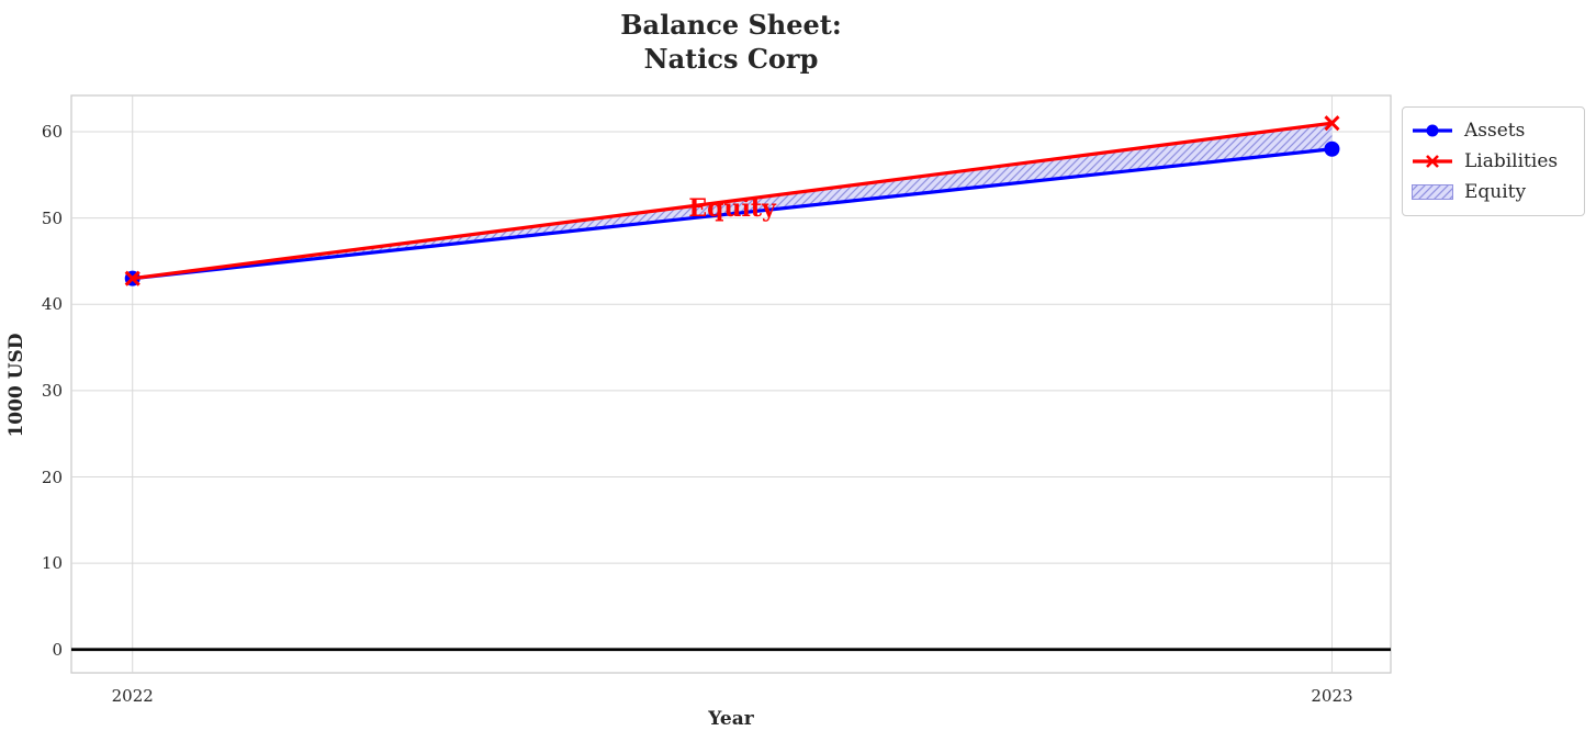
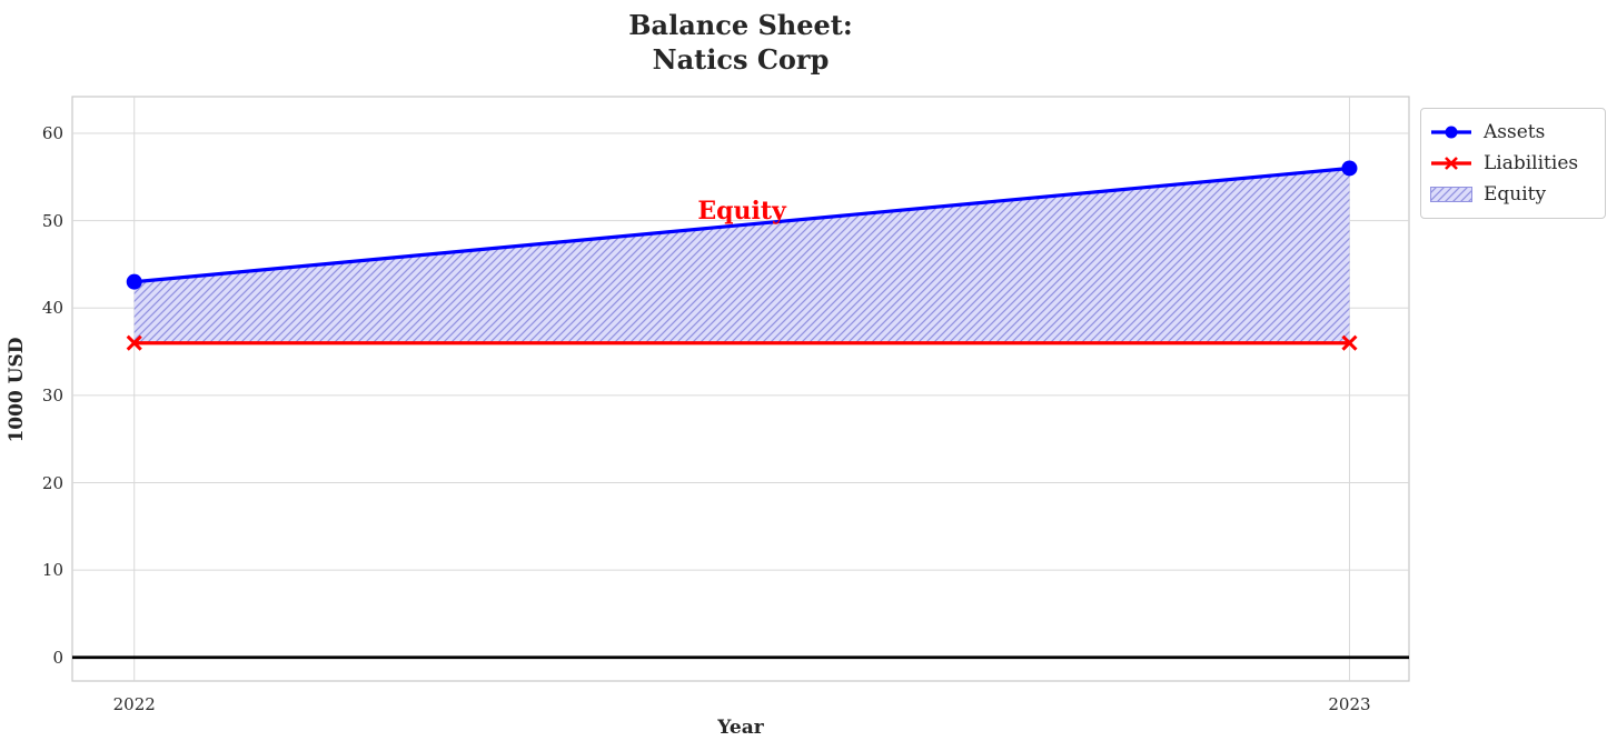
Liabilities/2022: 43 -> 36
Assets/2023: 58 -> 56
Liabilities/2023: 61 -> 36
